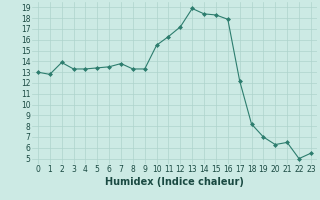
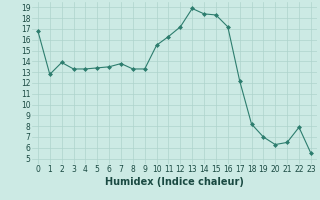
0: 13.0 -> 16.8
16: 17.9 -> 17.2
22: 5.0 -> 7.9
